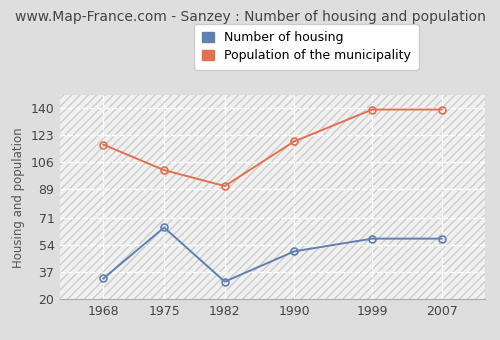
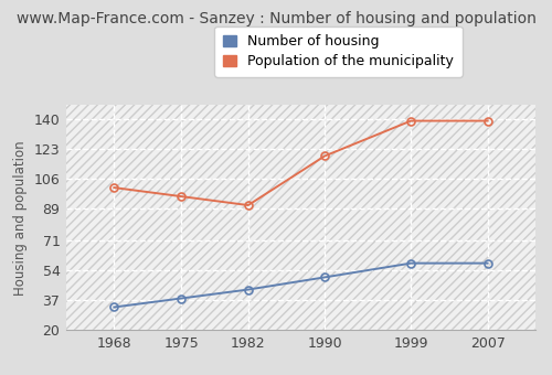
Population of the municipality/1968: 117 -> 101
Number of housing/1975: 65 -> 38
Population of the municipality/1975: 101 -> 96
Number of housing/1982: 31 -> 43
